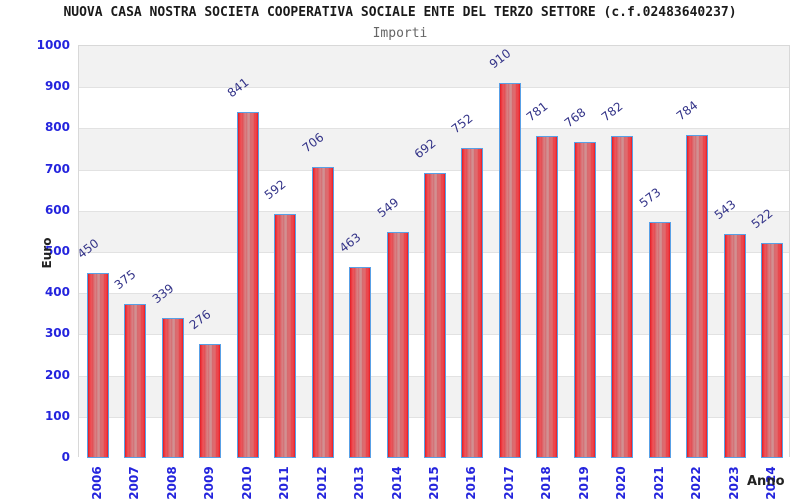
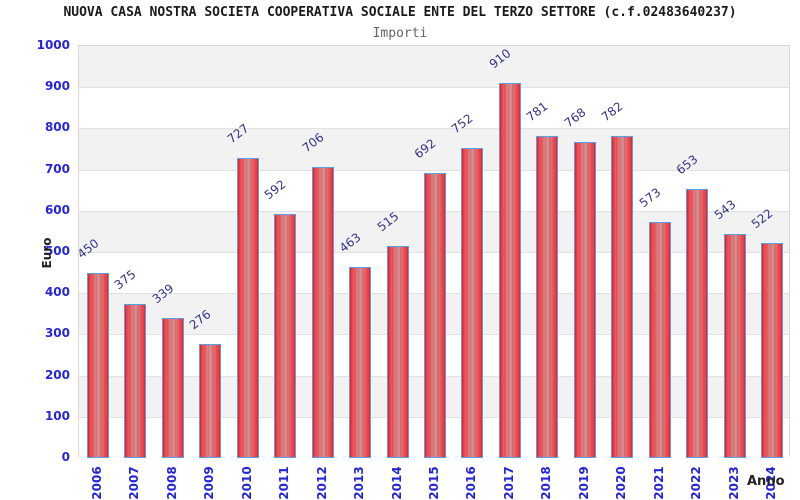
2010: 841 -> 727
2014: 549 -> 515
2022: 784 -> 653
